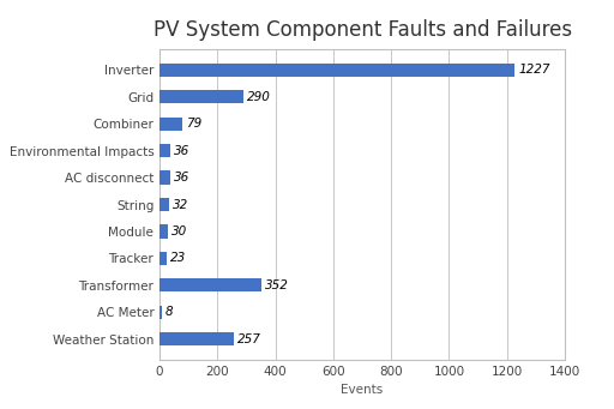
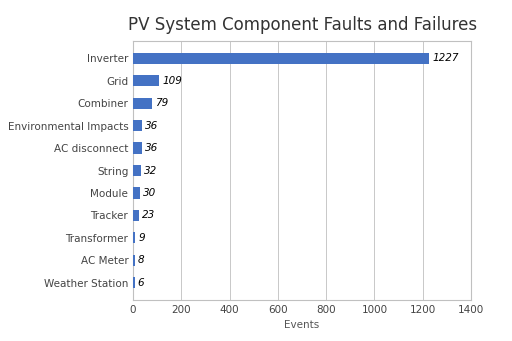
Grid: 290 -> 109
Transformer: 352 -> 9
Weather Station: 257 -> 6
